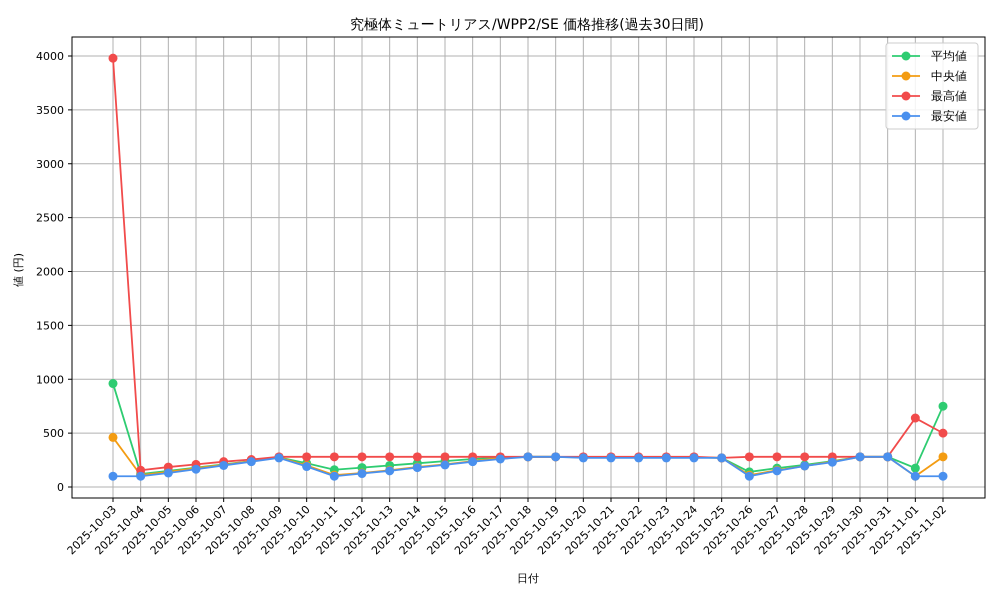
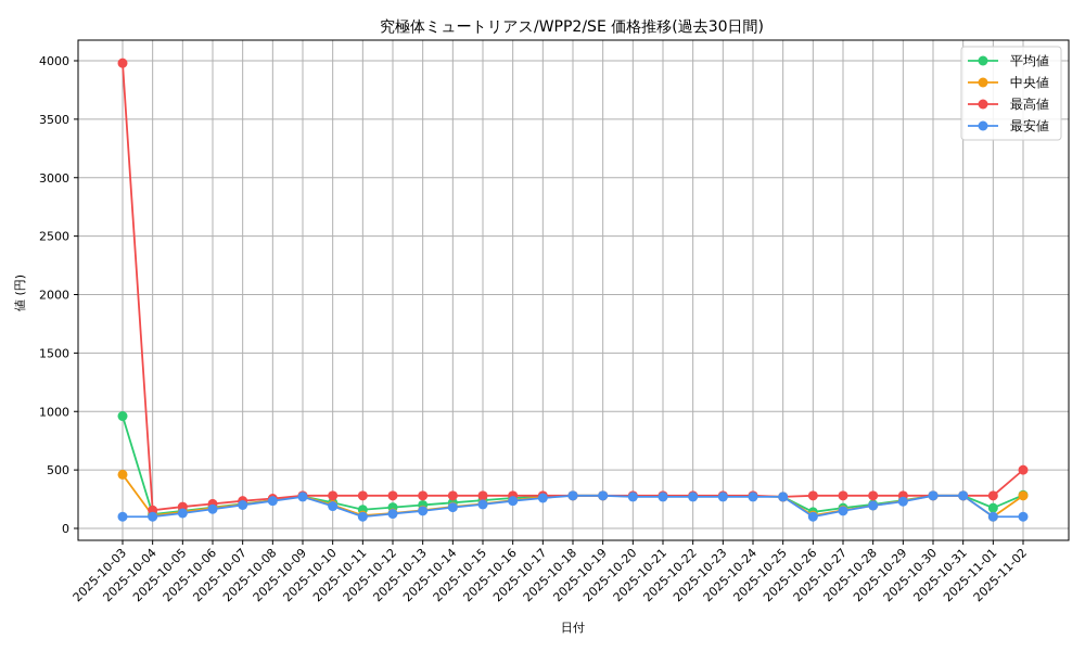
最高値/2025-11-01: 640 -> 280
平均値/2025-11-02: 750 -> 280
